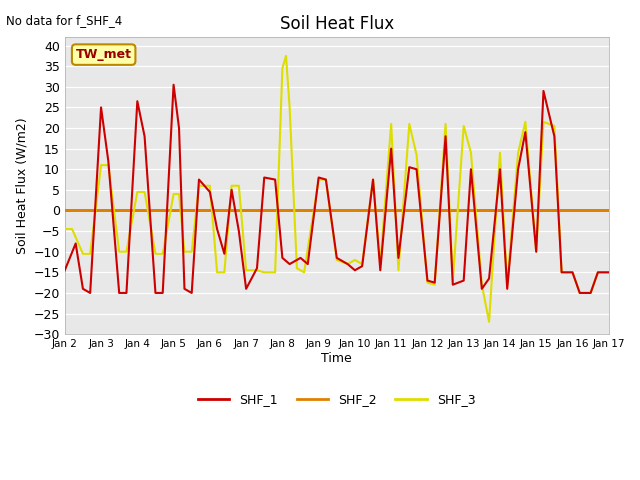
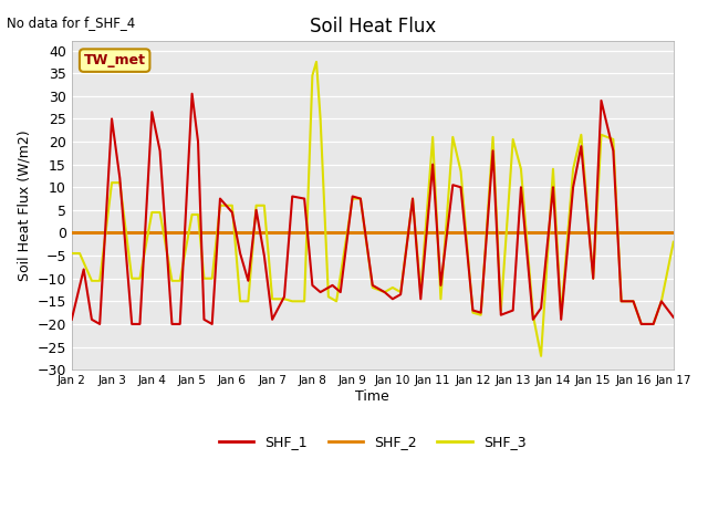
SHF_1/Jan 2: -14.5 -> -19.0
SHF_1/Jan 17: -15.0 -> -18.5
SHF_3/Jan 17: -15.0 -> -2.0
